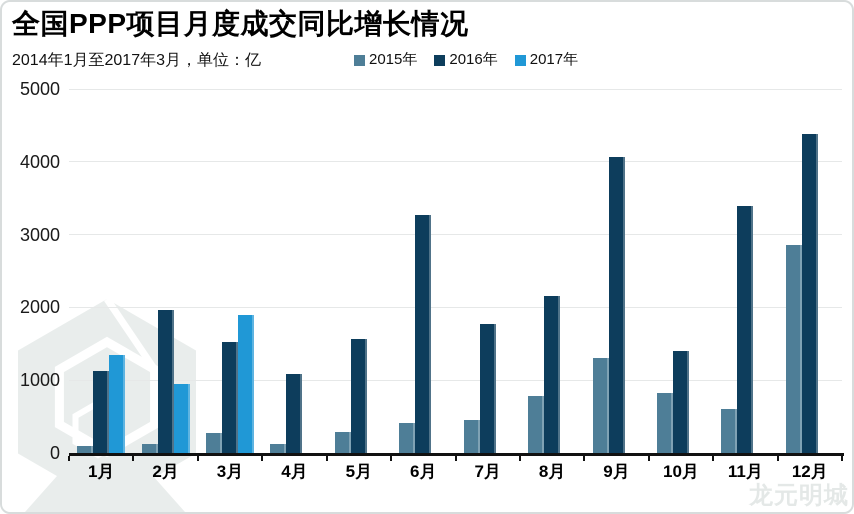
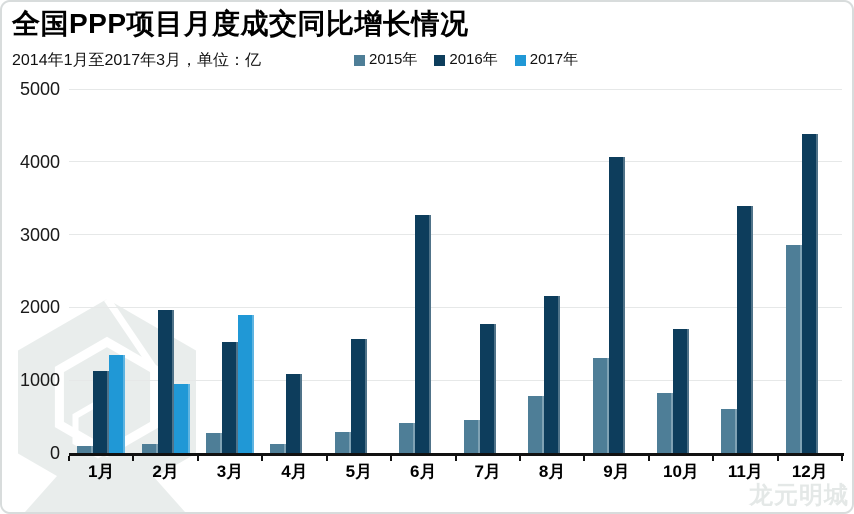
2016年/10月: 1400 -> 1700
